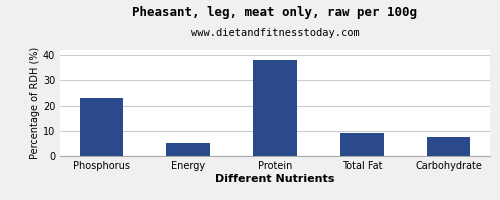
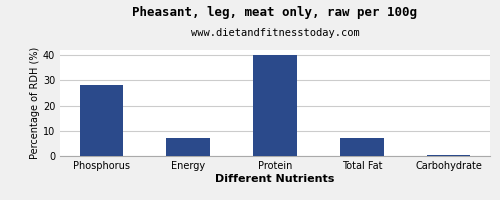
Phosphorus: 23.0 -> 28.0
Energy: 5.0 -> 7.0
Protein: 38.0 -> 40.0
Total Fat: 9.0 -> 7.0
Carbohydrate: 7.5 -> 0.5
